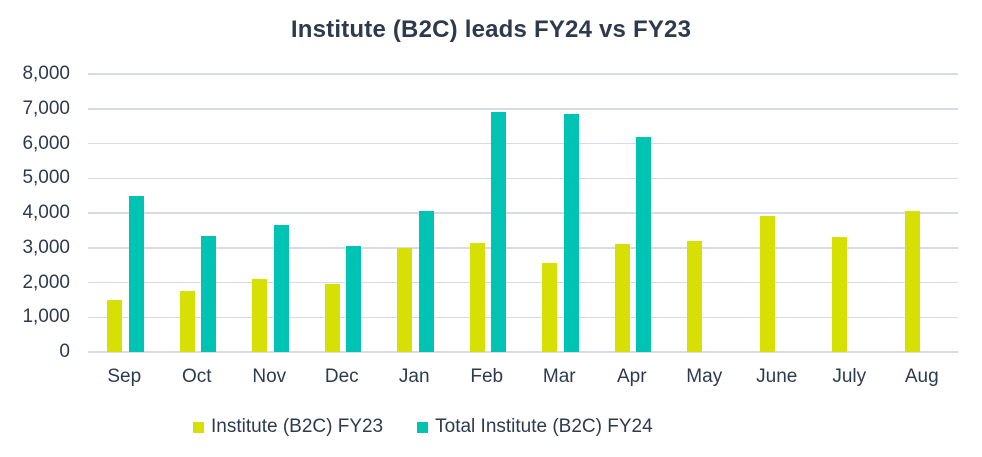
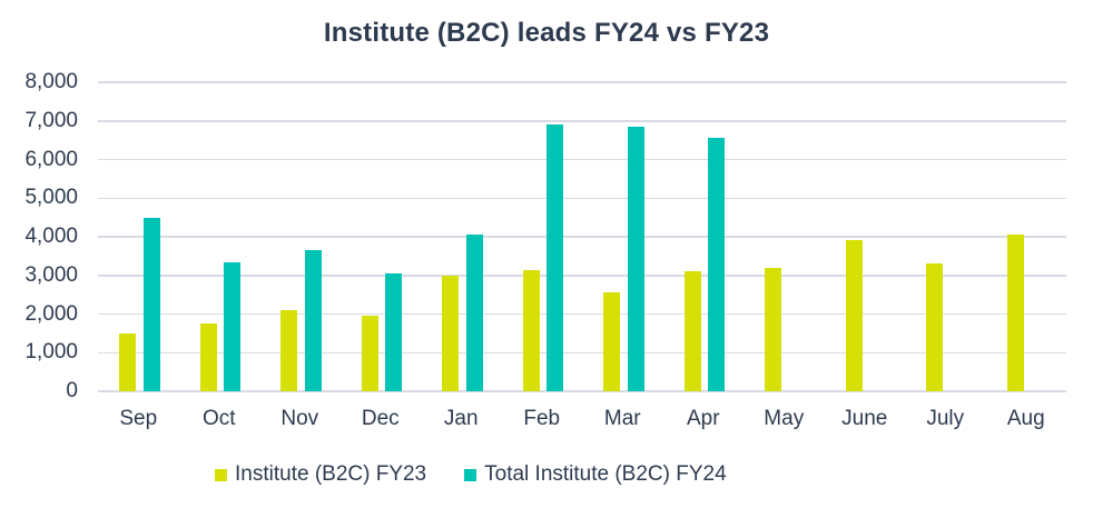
Total Institute (B2C) FY24/Apr: 6200 -> 6600
